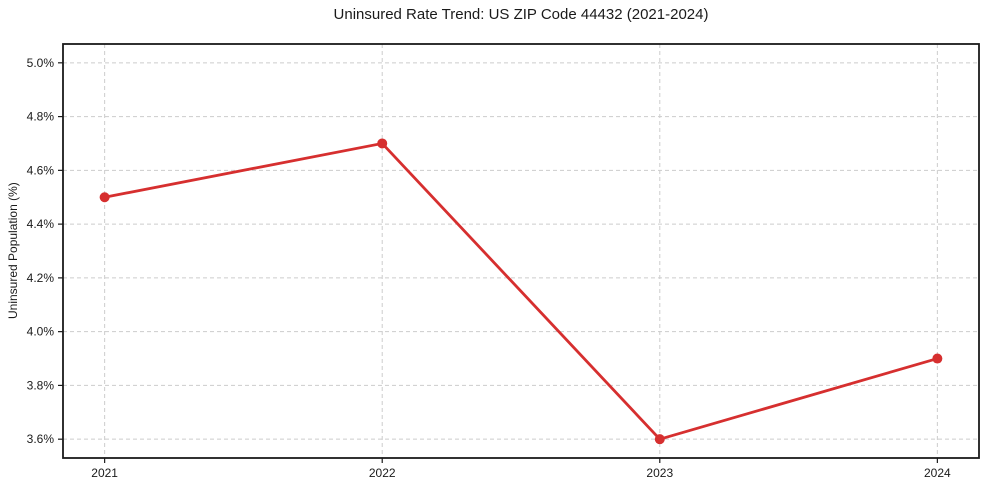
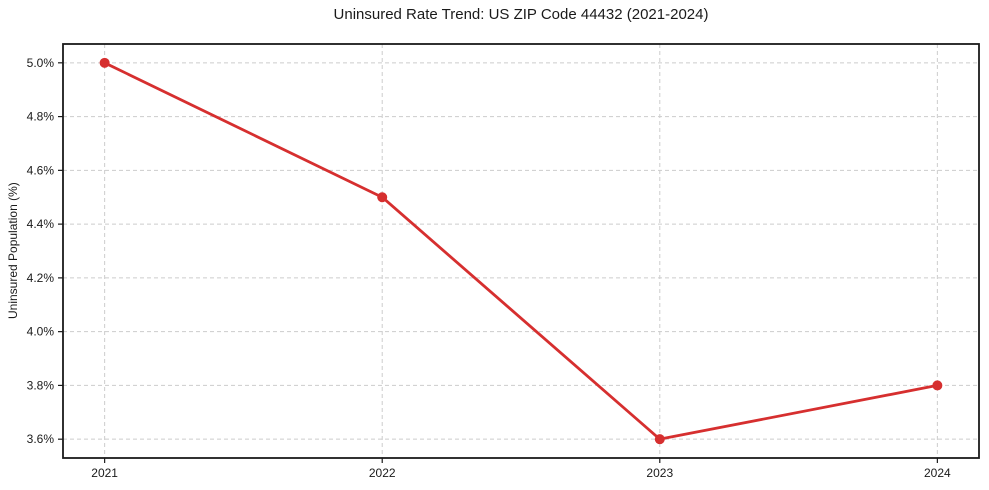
2021: 4.5% -> 5.0%
2022: 4.7% -> 4.5%
2024: 3.9% -> 3.8%
